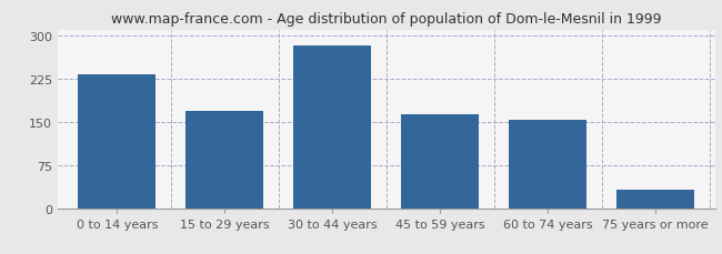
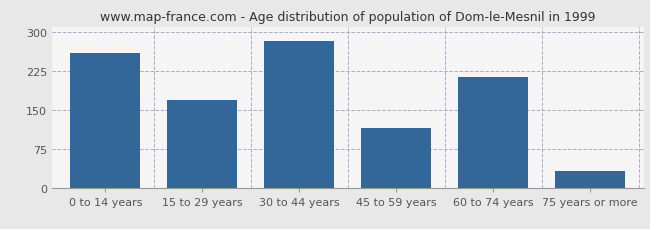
0 to 14 years: 232 -> 260
45 to 59 years: 163 -> 114
60 to 74 years: 153 -> 212
